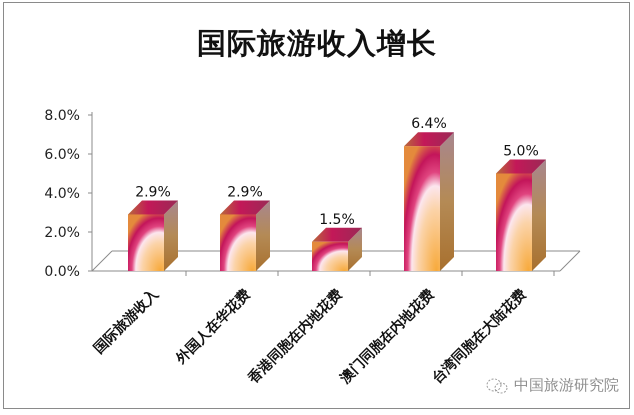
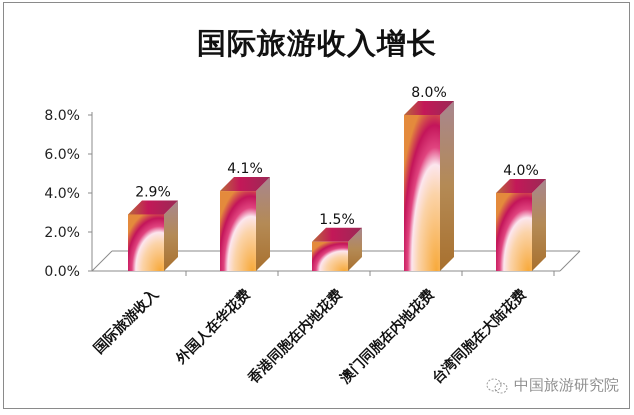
外国人在华花费: 2.9% -> 4.1%
澳门同胞在内地花费: 6.4% -> 8.0%
台湾同胞在大陆花费: 5.0% -> 4.0%
